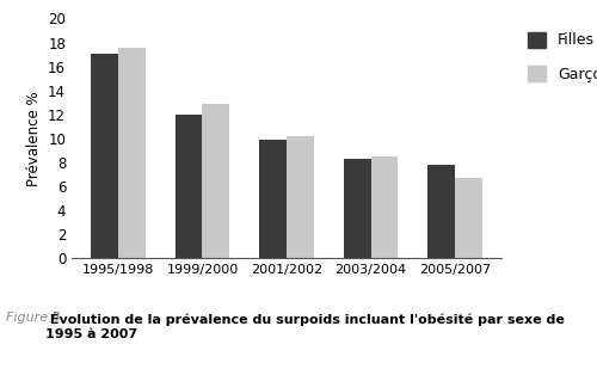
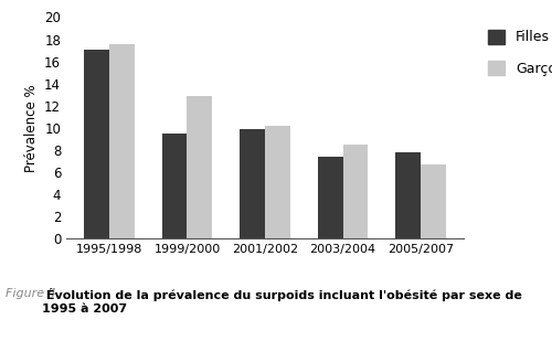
Filles/1999/2000: 12.0 -> 9.5
Filles/2003/2004: 8.3 -> 7.4
